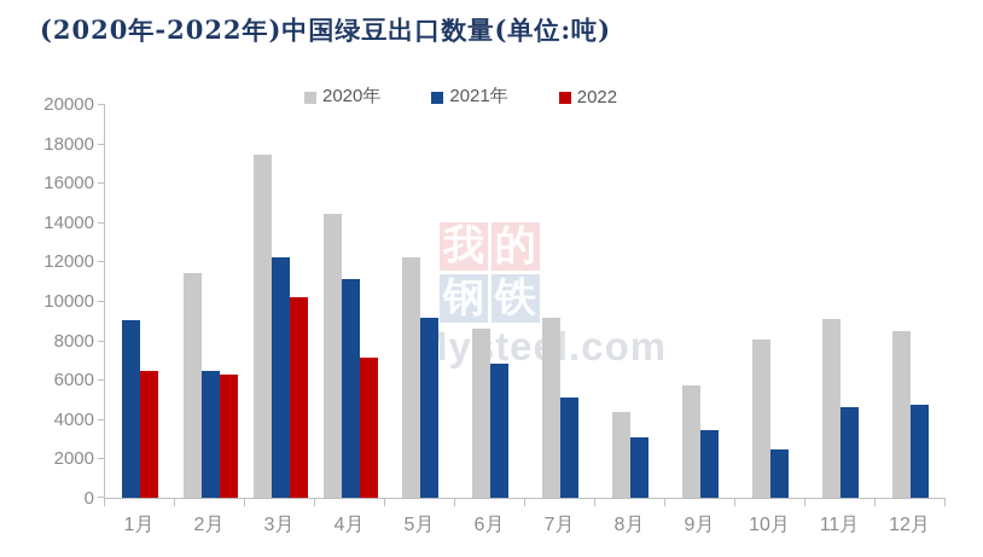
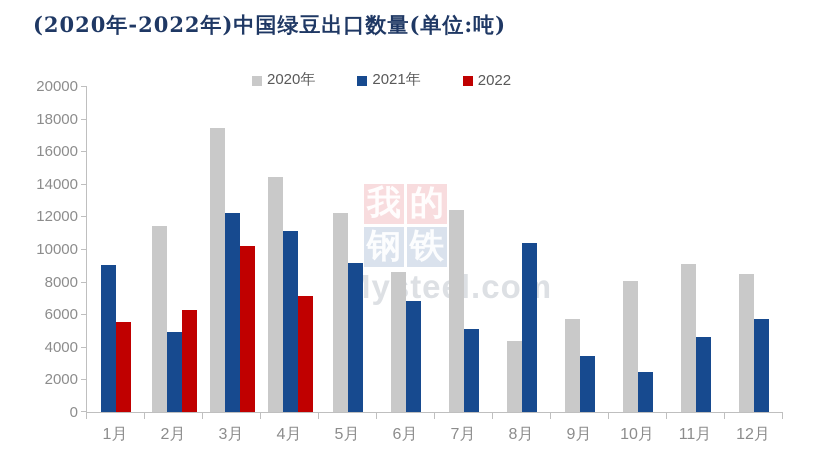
2022/1月: 6400 -> 5500
2021年/2月: 6400 -> 4900
2020年/7月: 9200 -> 12400
2021年/8月: 3100 -> 10400
2021年/12月: 4700 -> 5700
